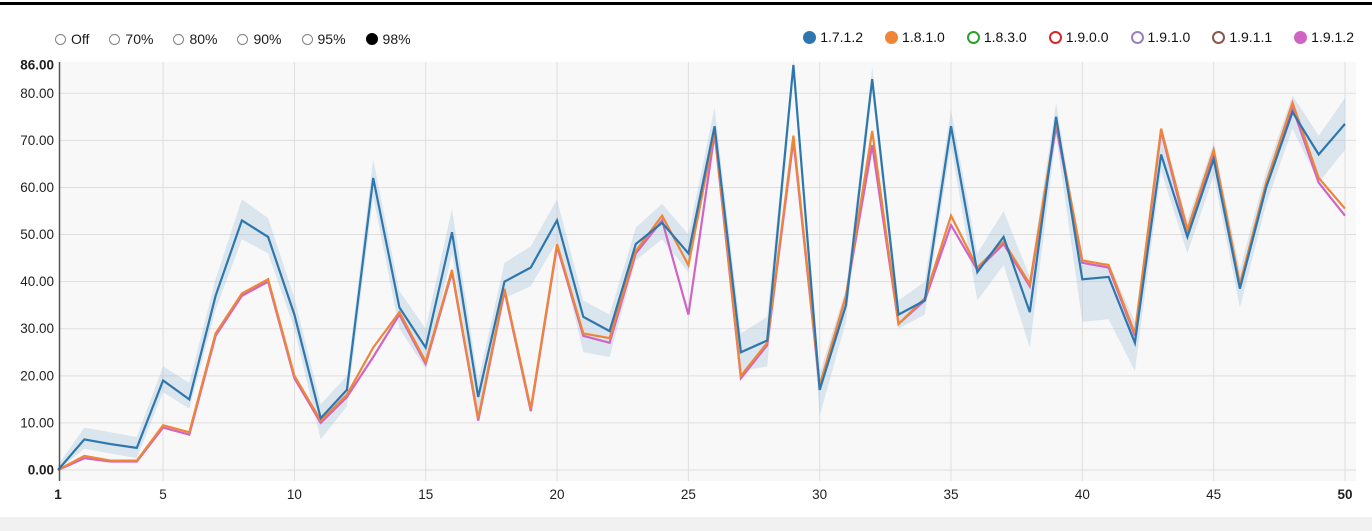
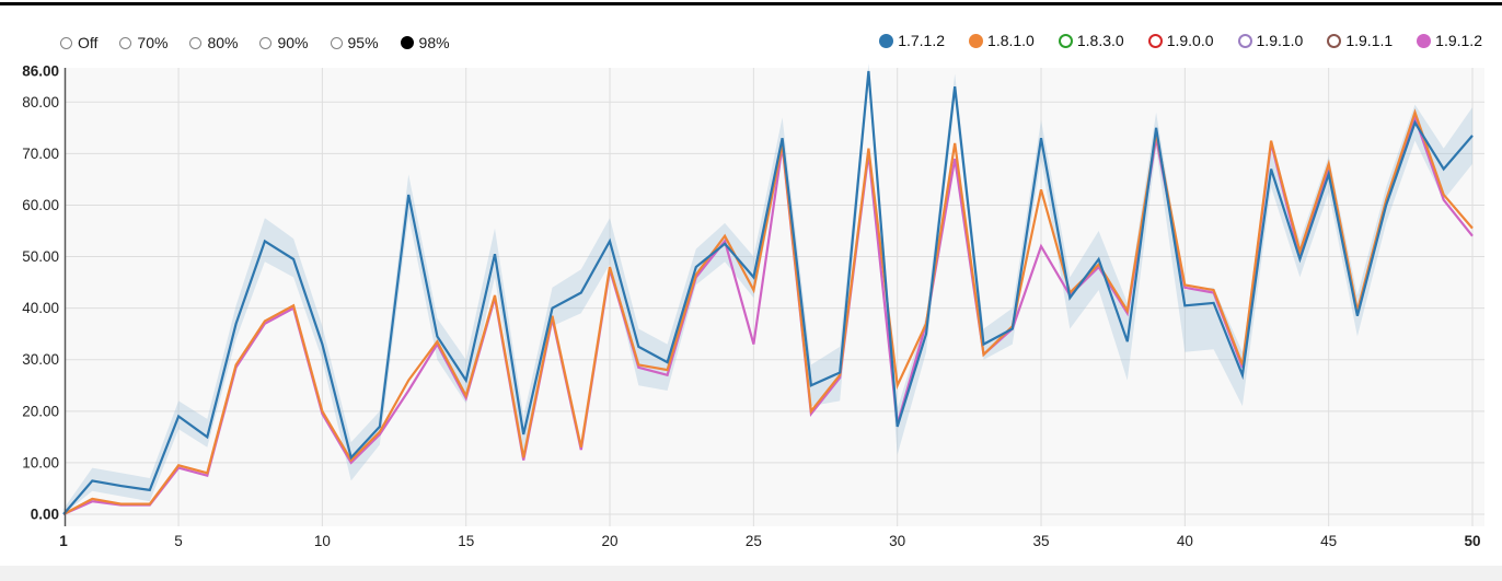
1.8.1.0/30: 18 -> 25
1.8.1.0/35: 54 -> 63
